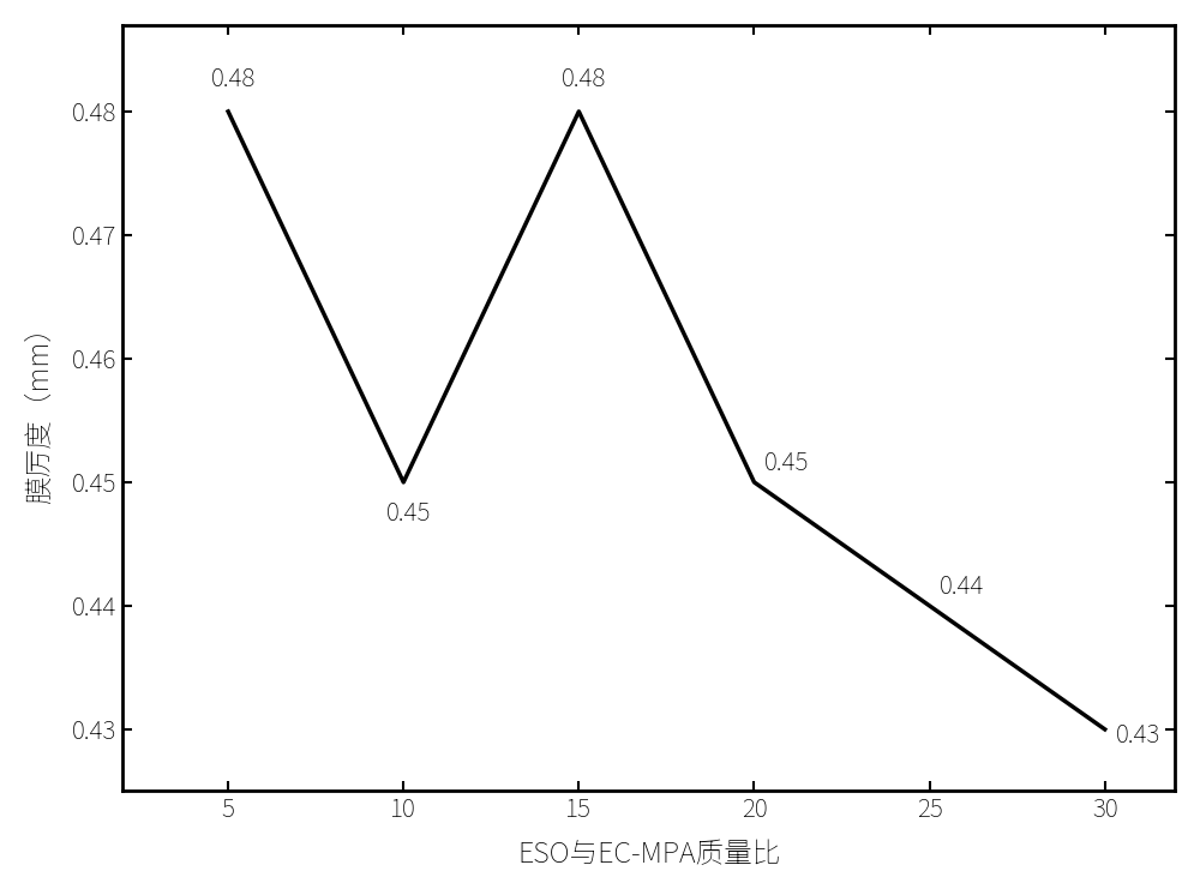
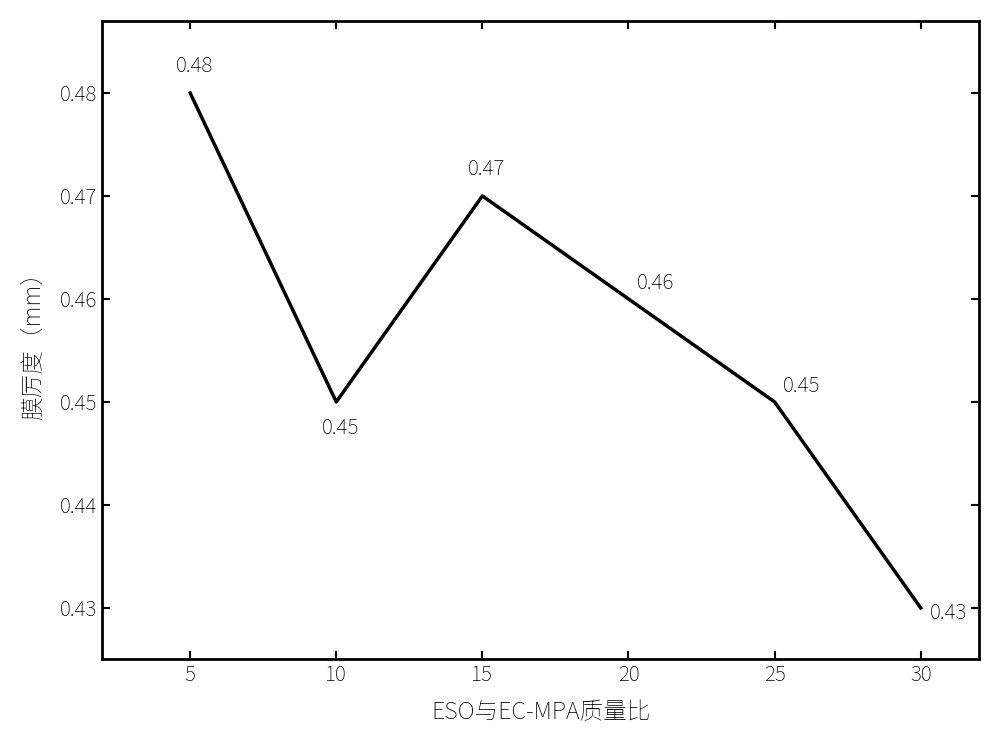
15: 0.48 -> 0.47
20: 0.45 -> 0.46
25: 0.44 -> 0.45
